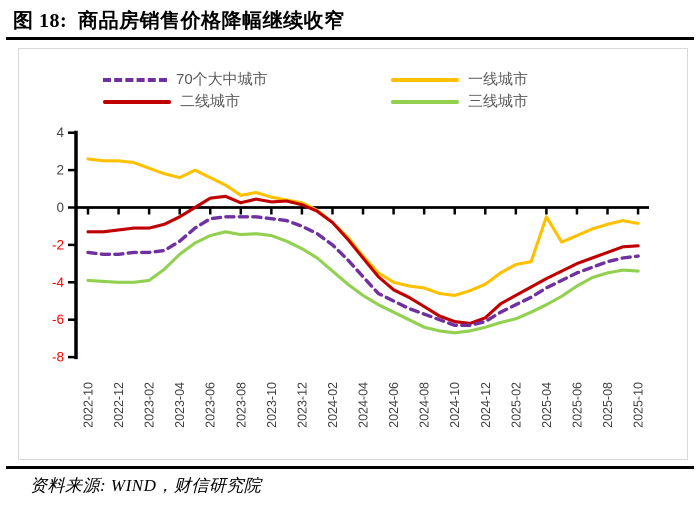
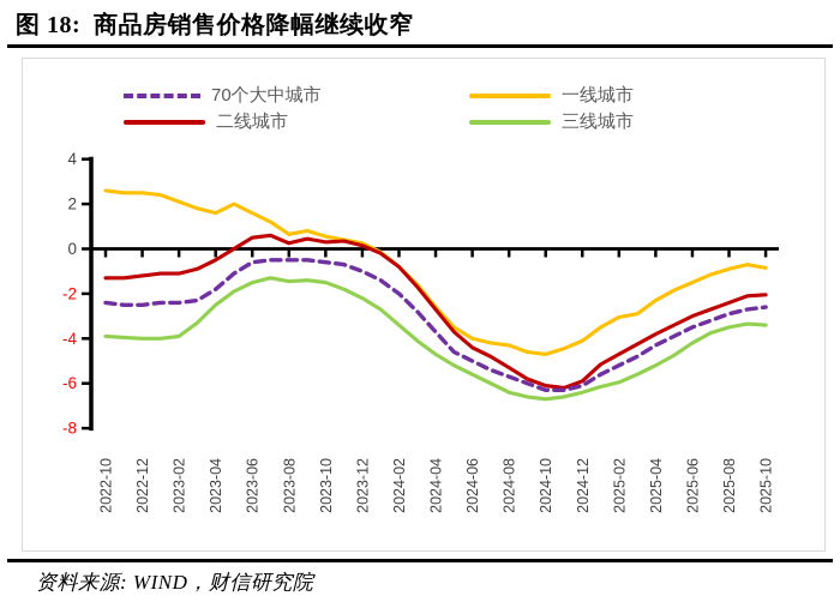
一线城市/2025-04: -0.5 -> -2.3
